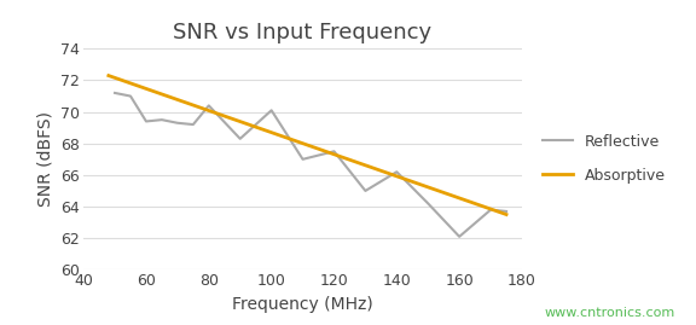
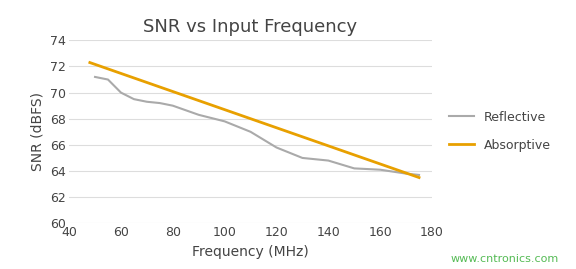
60: 69.4 -> 70.0
80: 70.4 -> 69.0
100: 70.1 -> 67.8
120: 67.5 -> 65.8
140: 66.2 -> 64.8
160: 62.1 -> 64.1
